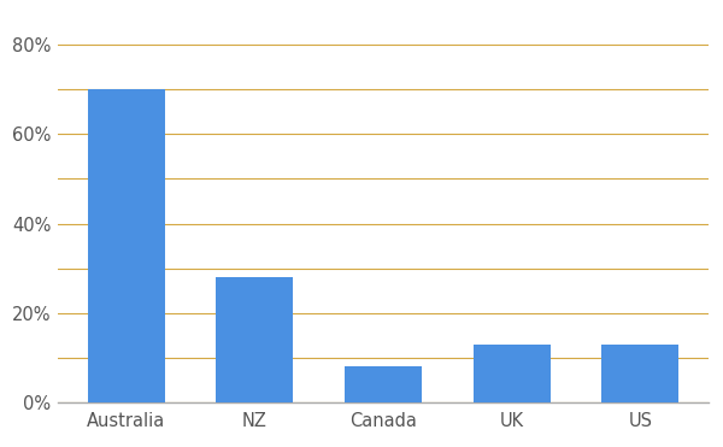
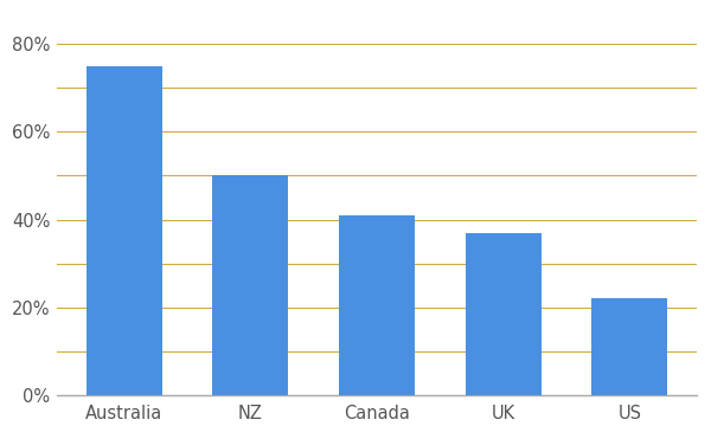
Australia: 70% -> 75%
NZ: 28% -> 50%
Canada: 8% -> 41%
UK: 13% -> 37%
US: 13% -> 22%
